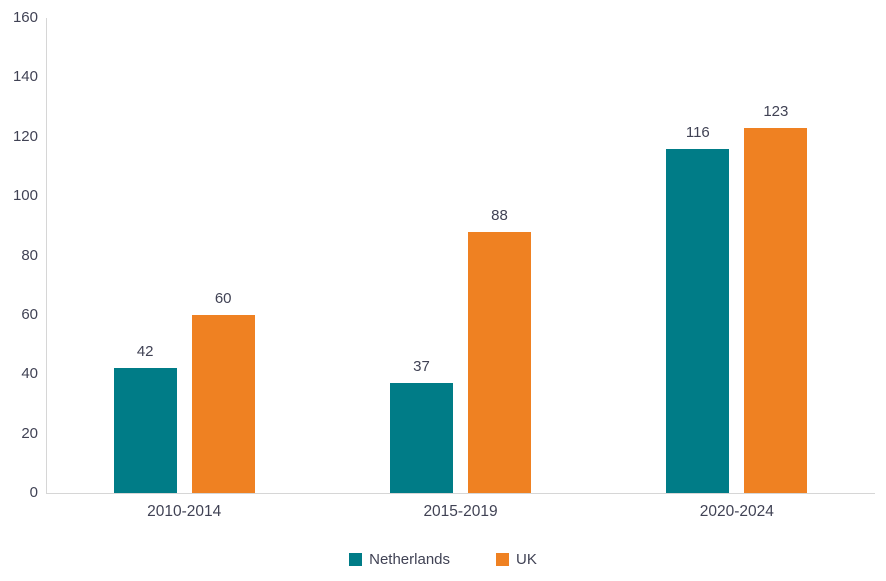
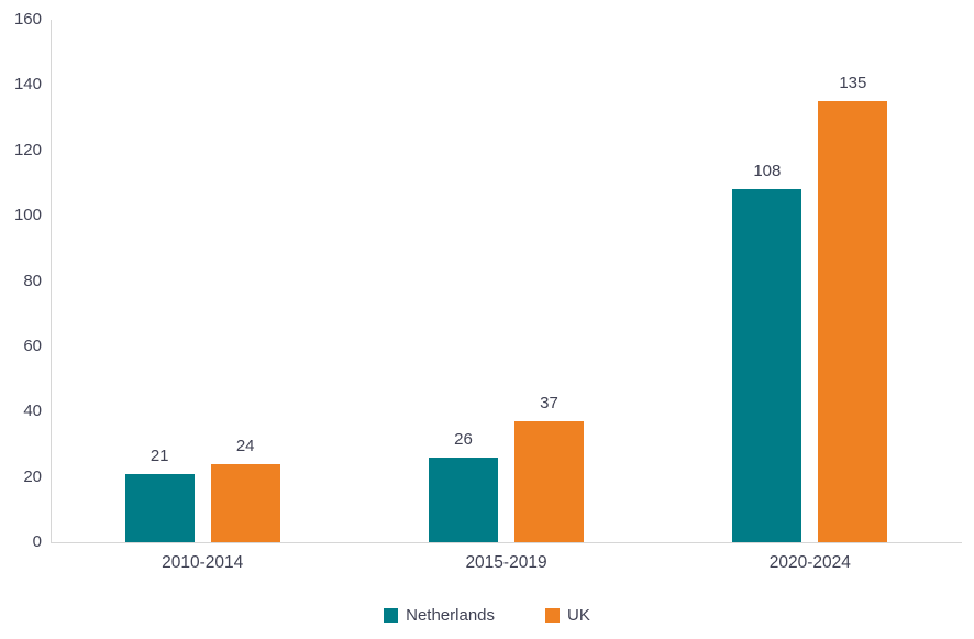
Netherlands/2010-2014: 42 -> 21
UK/2010-2014: 60 -> 24
Netherlands/2015-2019: 37 -> 26
UK/2015-2019: 88 -> 37
Netherlands/2020-2024: 116 -> 108
UK/2020-2024: 123 -> 135
